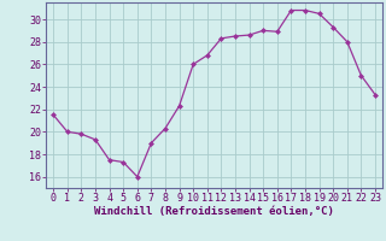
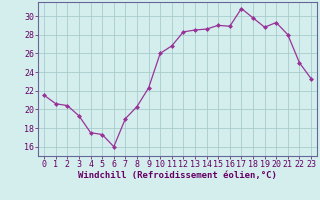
1: 20.0 -> 20.6
2: 19.8 -> 20.4
18: 30.8 -> 29.8
19: 30.5 -> 28.8
